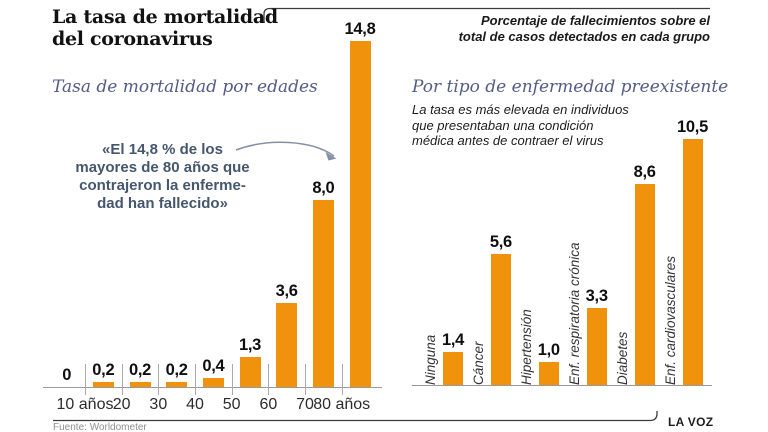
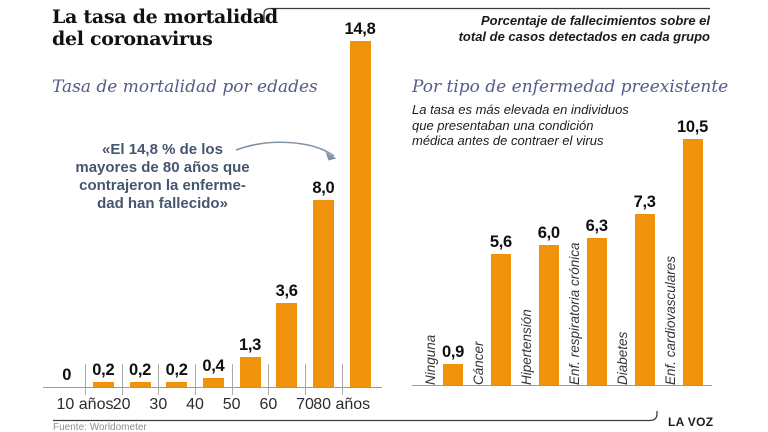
Por tipo de enfermedad preexistente/Ninguna: 1,4 -> 0,9
Por tipo de enfermedad preexistente/Hipertensión: 1,0 -> 6,0
Por tipo de enfermedad preexistente/Enf. respiratoria crónica: 3,3 -> 6,3
Por tipo de enfermedad preexistente/Diabetes: 8,6 -> 7,3
